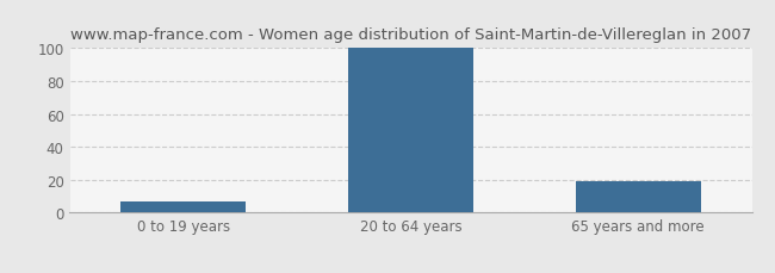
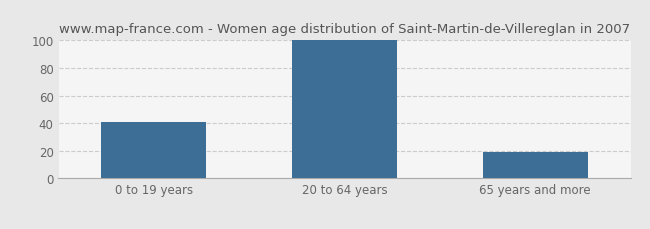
0 to 19 years: 7 -> 41
